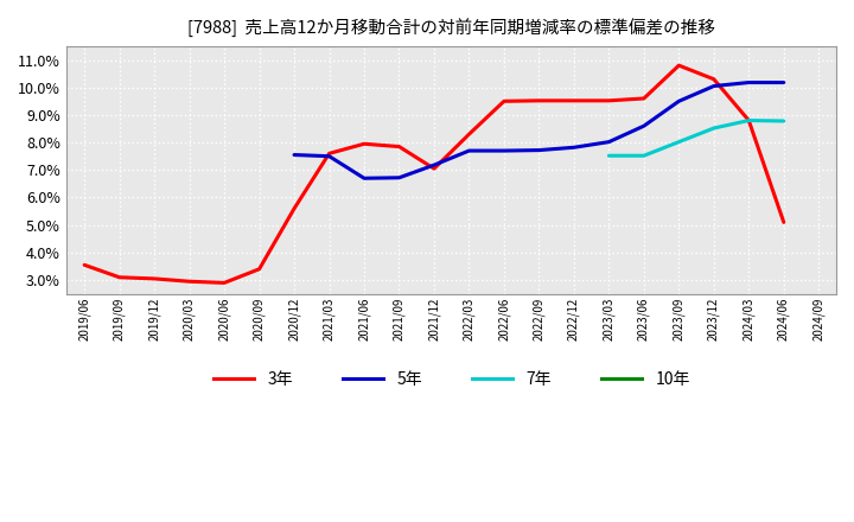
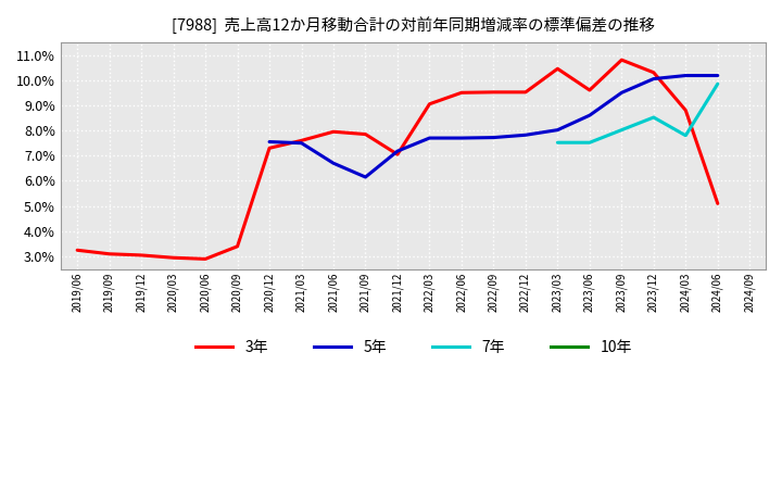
3年/2019/06: 3.55% -> 3.25%
3年/2020/12: 5.60% -> 7.30%
5年/2021/09: 6.72% -> 6.15%
3年/2022/03: 8.30% -> 9.05%
3年/2023/03: 9.52% -> 10.45%
7年/2024/03: 8.80% -> 7.80%
7年/2024/06: 8.78% -> 9.85%
